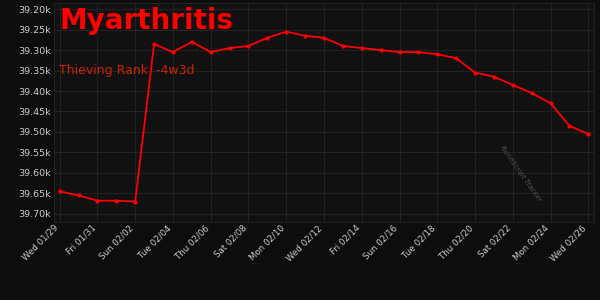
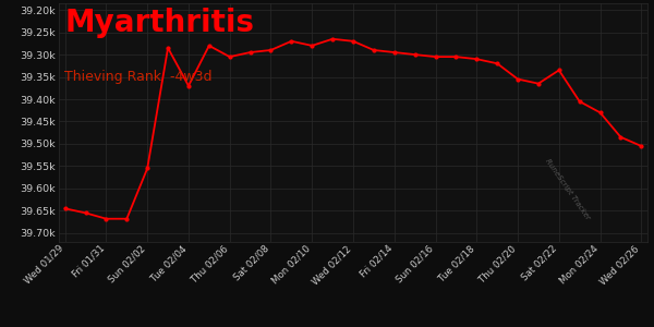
Sun 02/02: 39.670k -> 39.555k
Tue 02/04: 39.305k -> 39.370k
Mon 02/10: 39.255k -> 39.280k
Sat 02/22: 39.385k -> 39.335k
